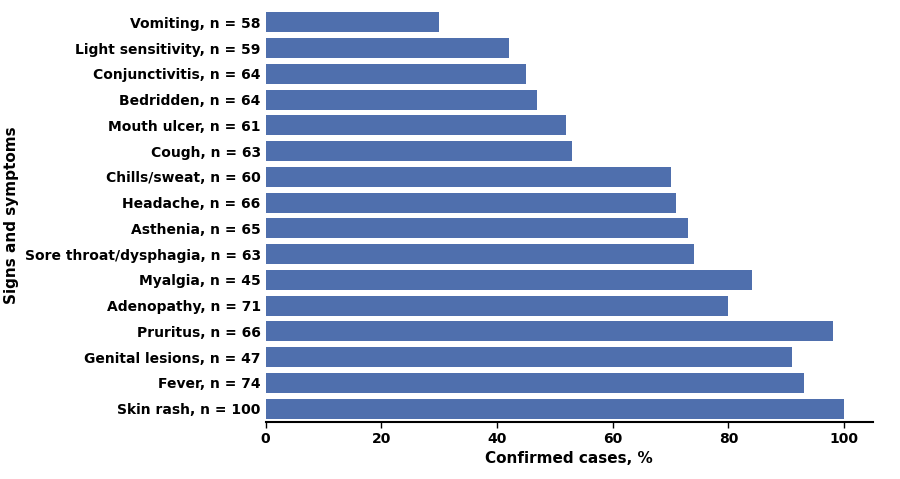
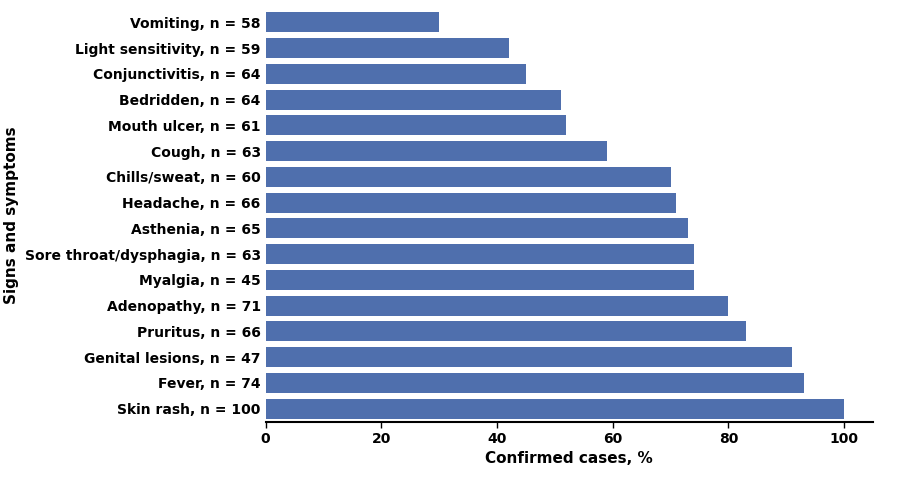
Bedridden, n = 64: 47 -> 51
Cough, n = 63: 53 -> 59
Myalgia, n = 45: 84 -> 74
Pruritus, n = 66: 98 -> 83
